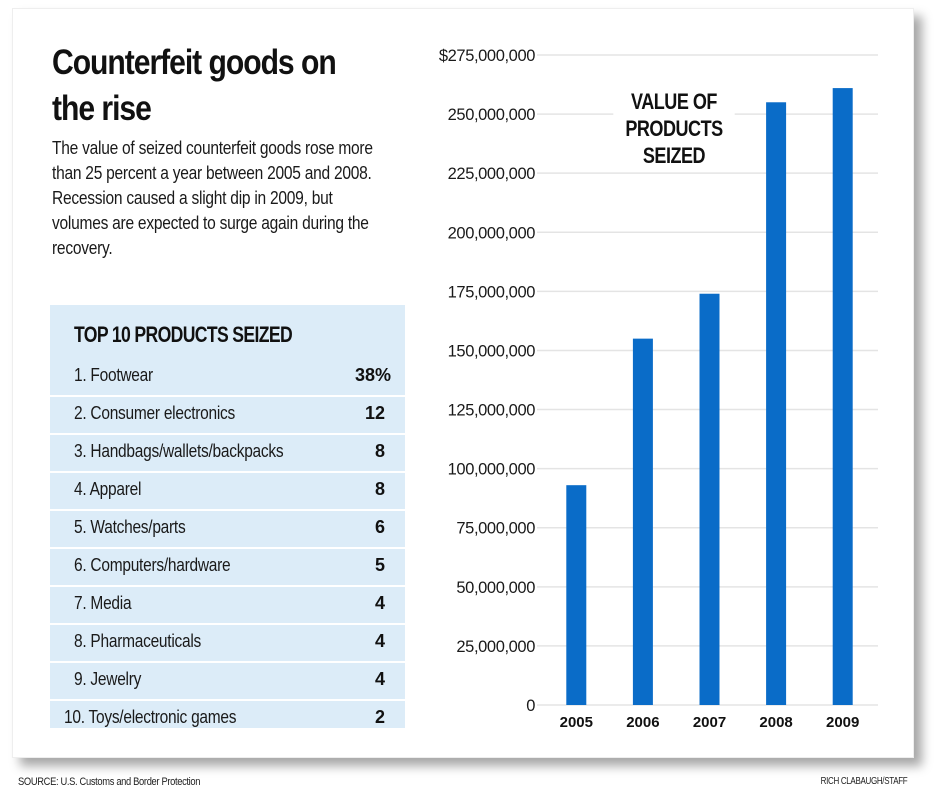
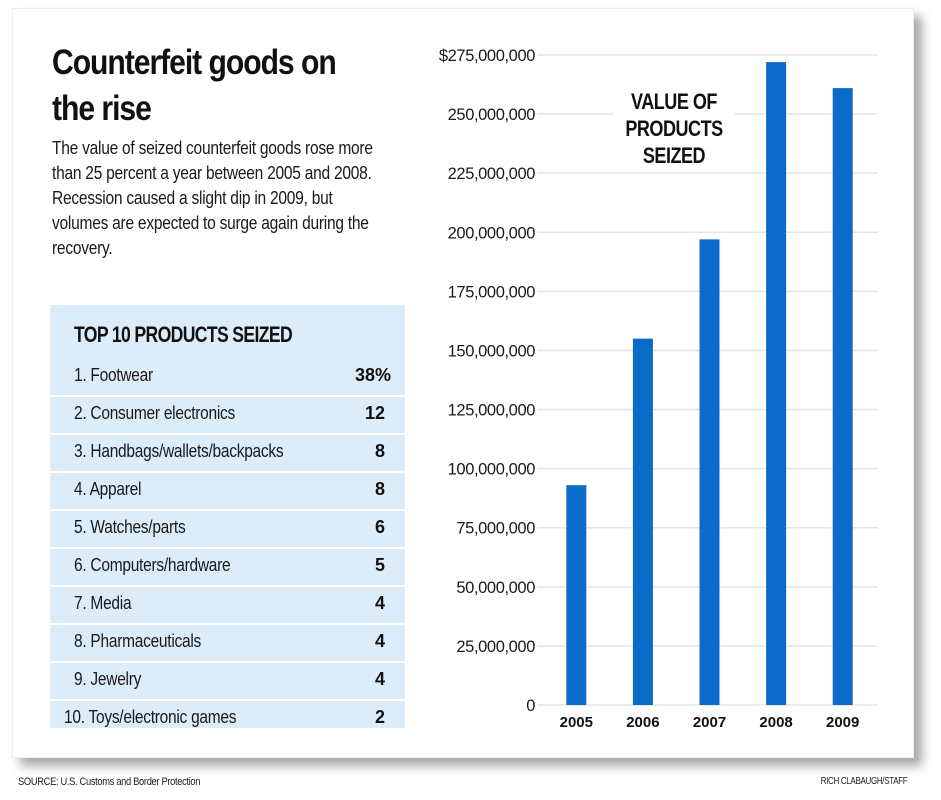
2007: $174000000 -> $197000000
2008: $255000000 -> $272000000
